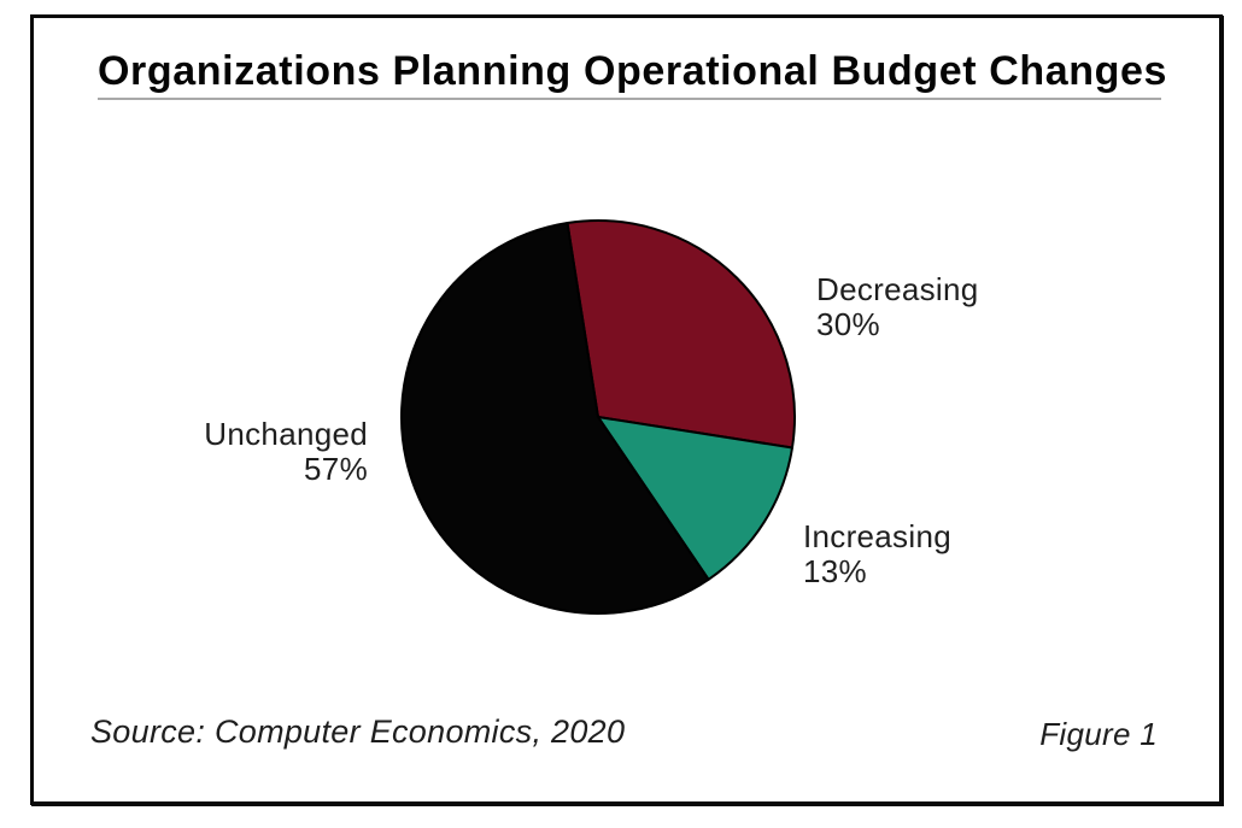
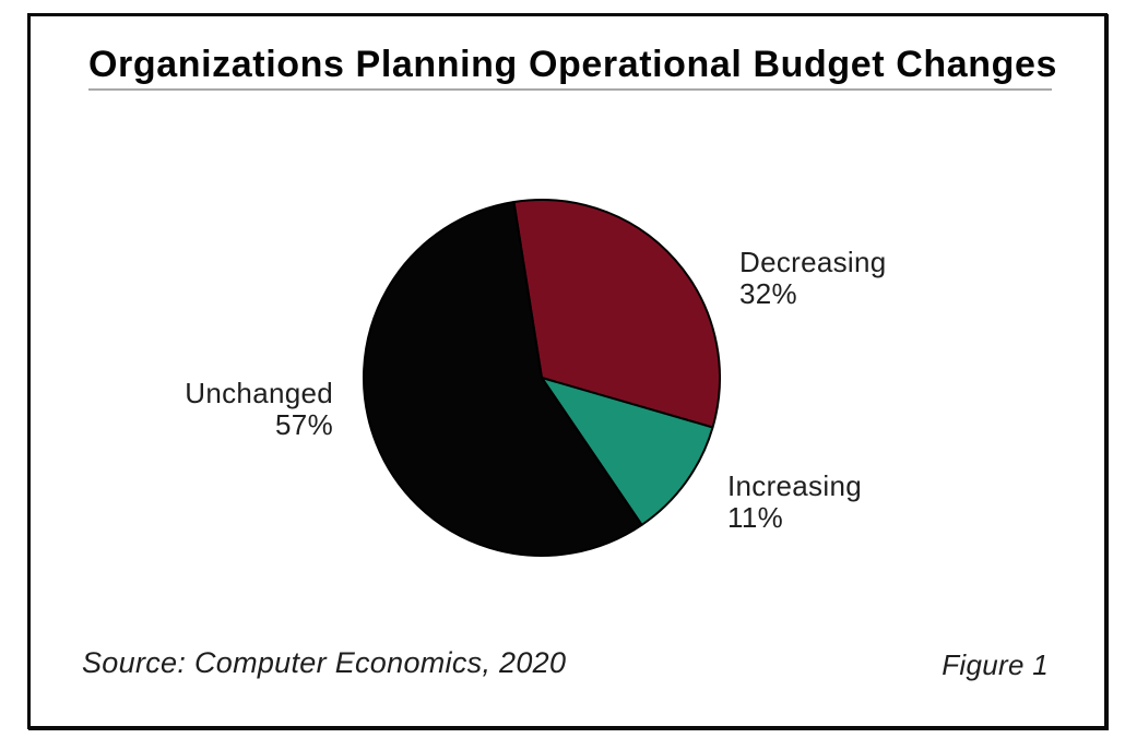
Decreasing: 30% -> 32%
Increasing: 13% -> 11%
